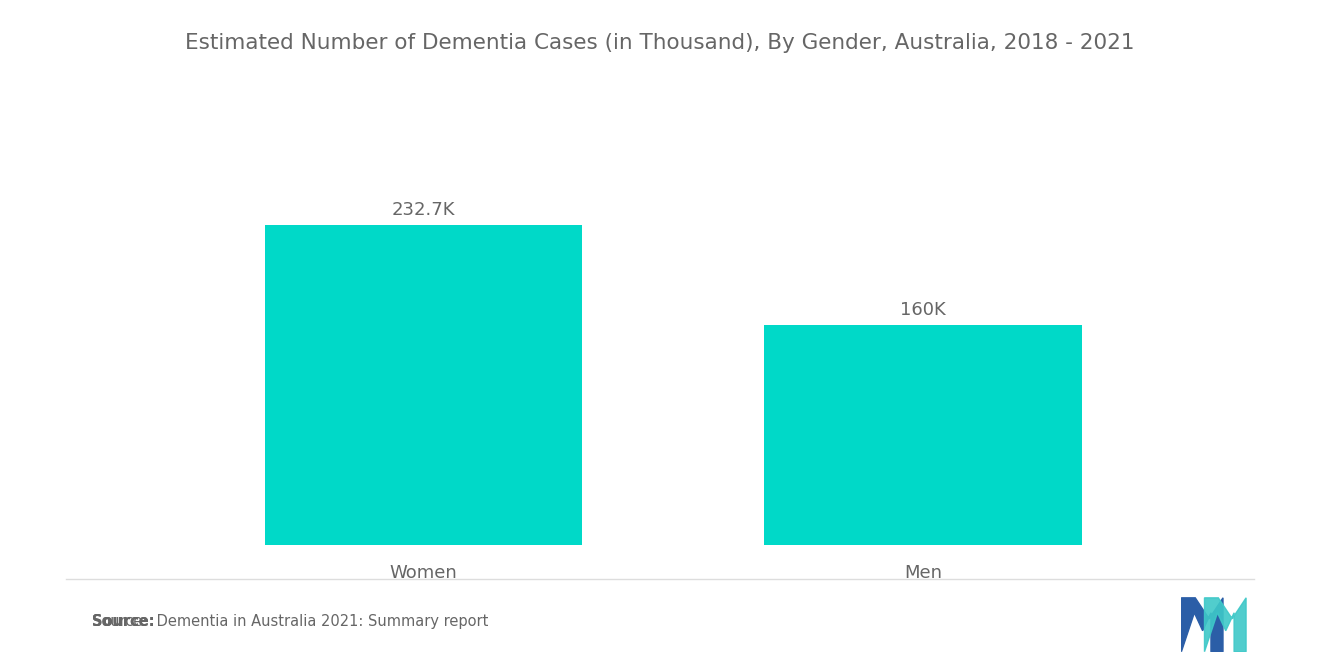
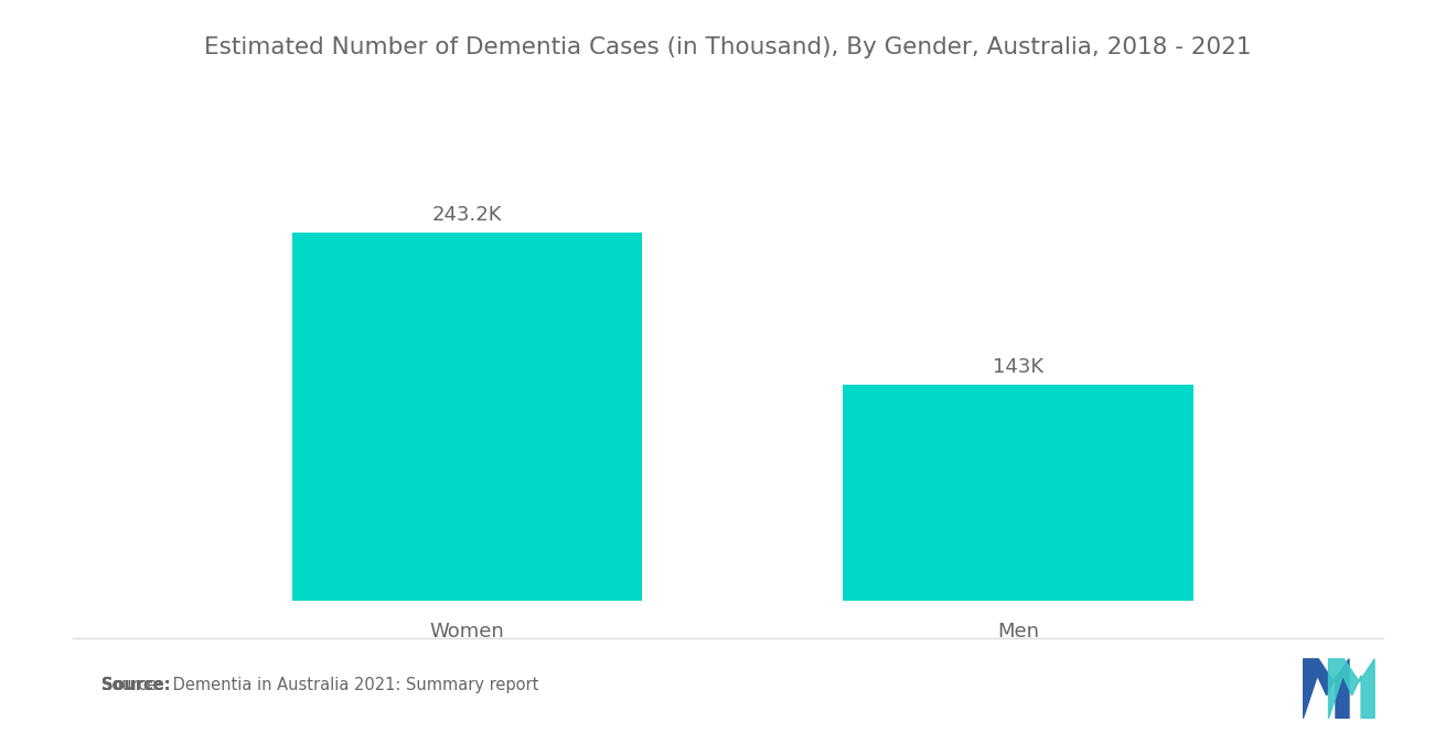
Women: 232.7K -> 243.2K
Men: 160K -> 143K
